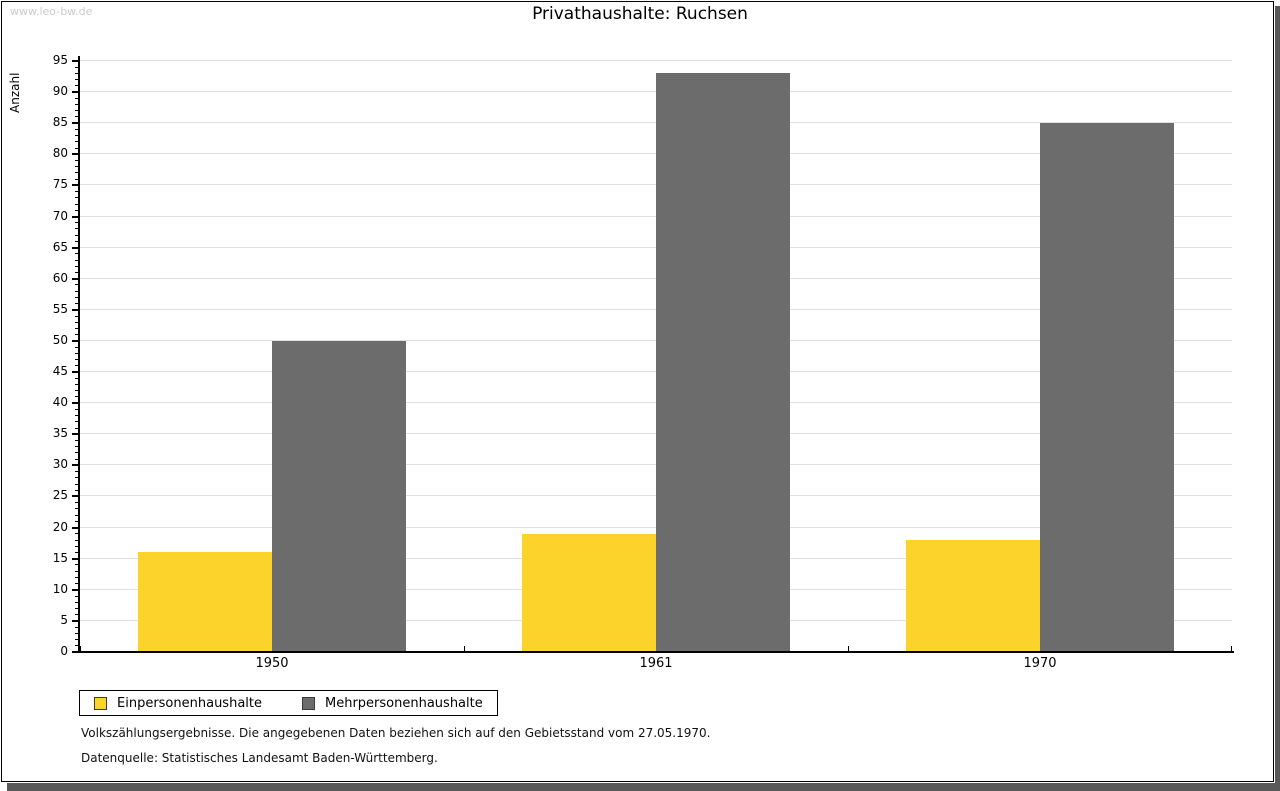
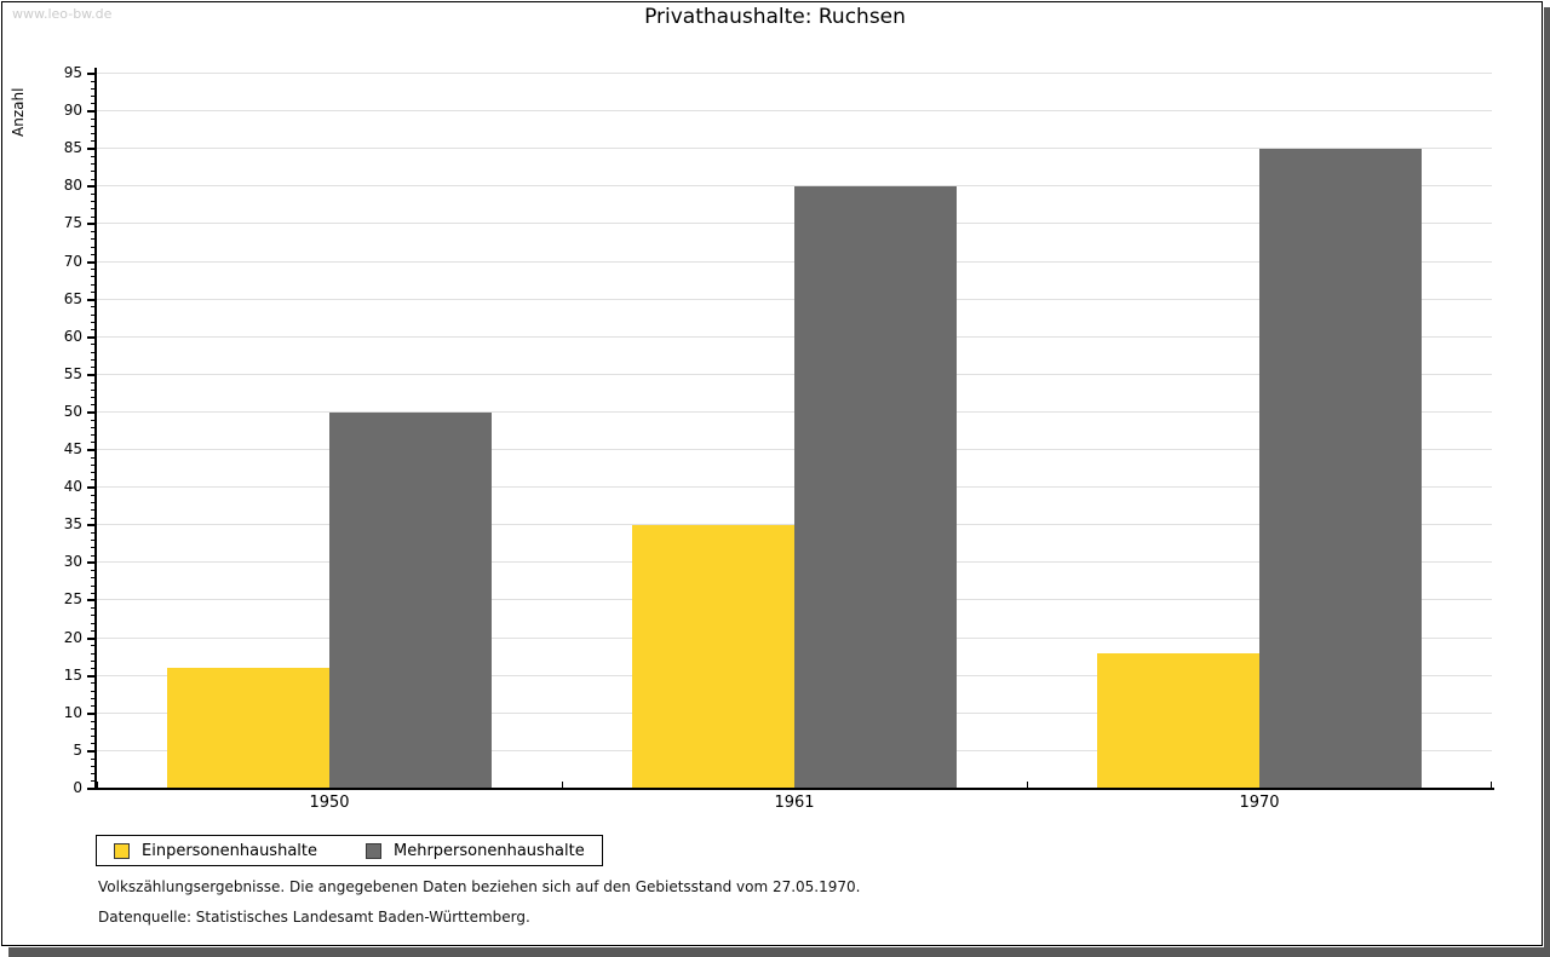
Einpersonenhaushalte/1961: 19 -> 35
Mehrpersonenhaushalte/1961: 93 -> 80
